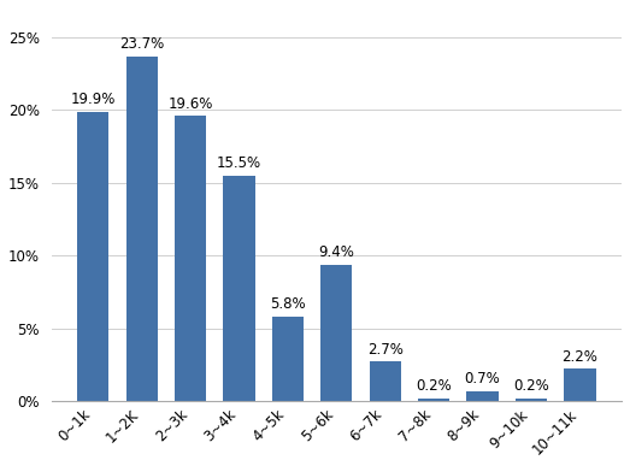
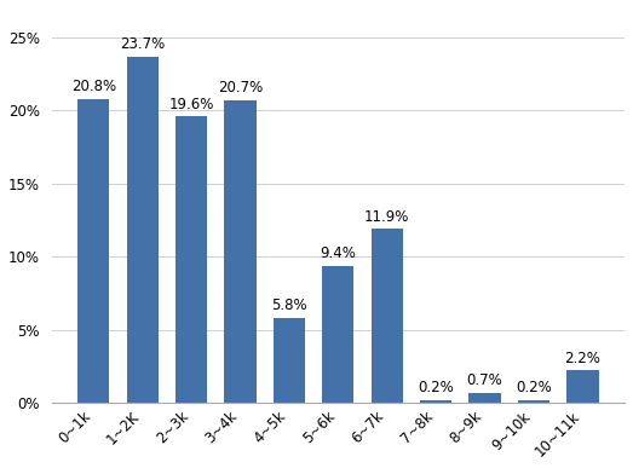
0~1k: 19.9% -> 20.8%
3~4k: 15.5% -> 20.7%
6~7k: 2.7% -> 11.9%
